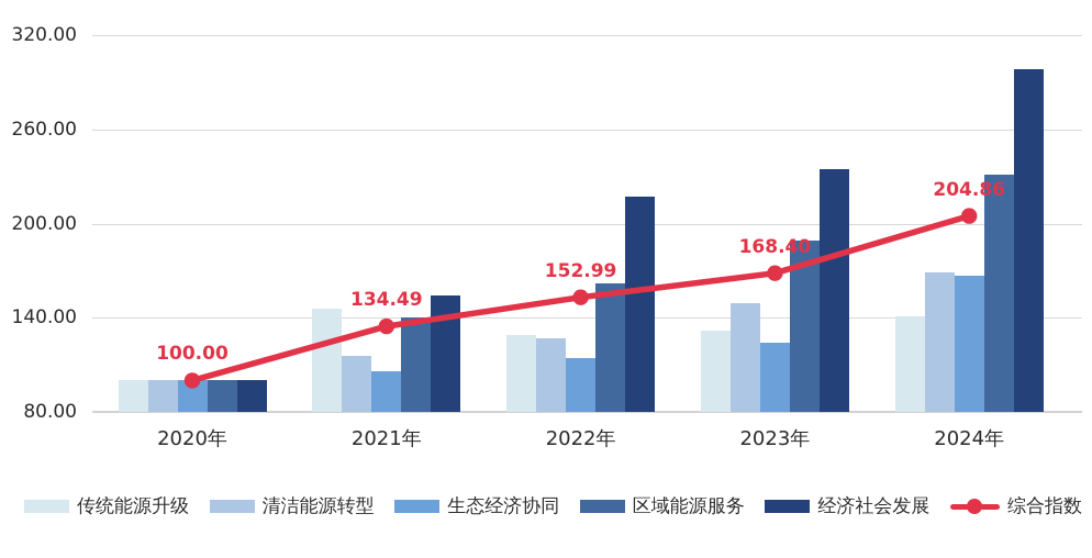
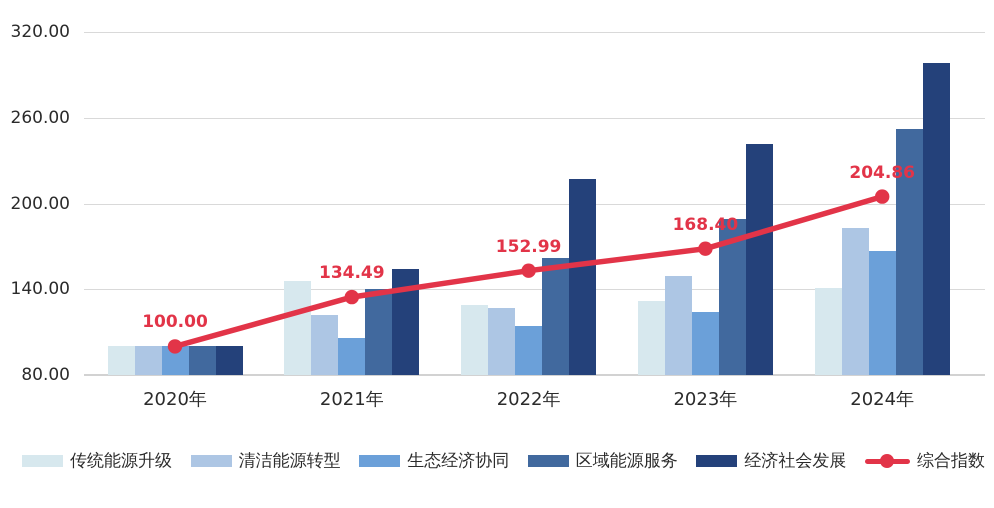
清洁能源转型/2021年: 116 -> 122
经济社会发展/2023年: 235 -> 242
清洁能源转型/2024年: 169 -> 183
区域能源服务/2024年: 231 -> 252
